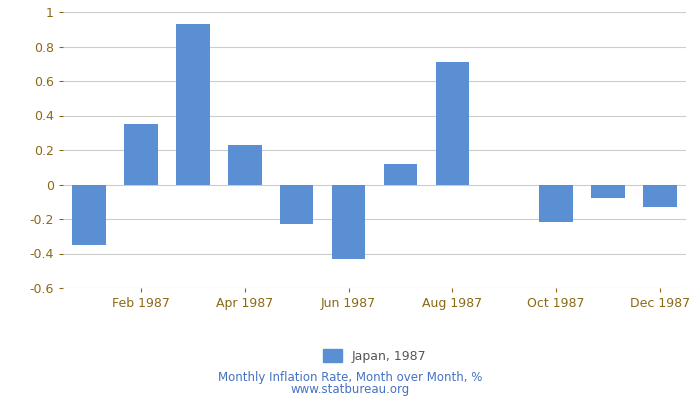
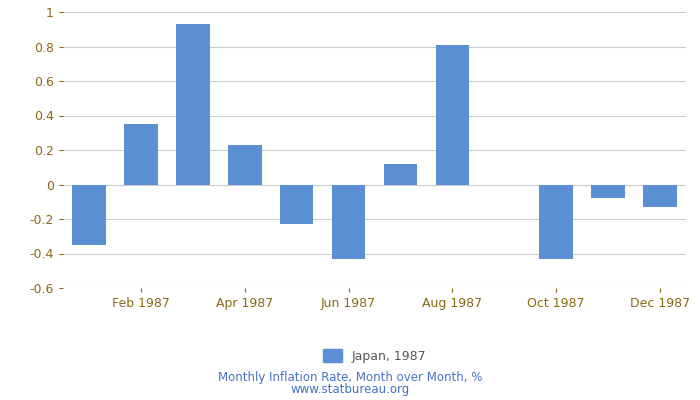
Aug 1987: 0.71 -> 0.81
Oct 1987: -0.22 -> -0.43
